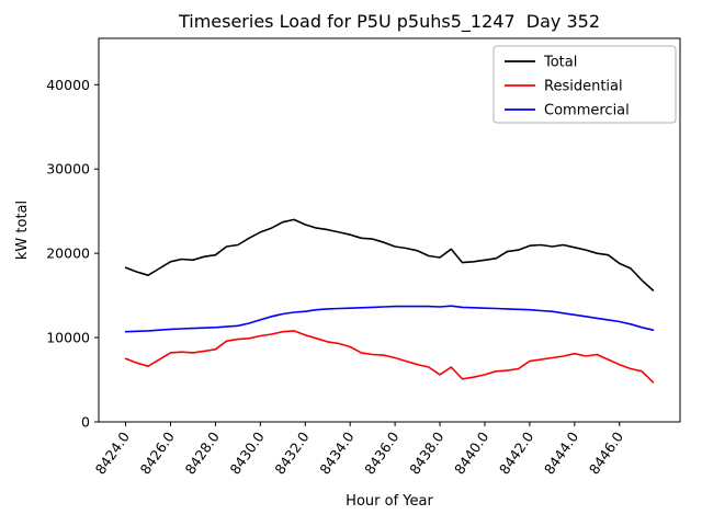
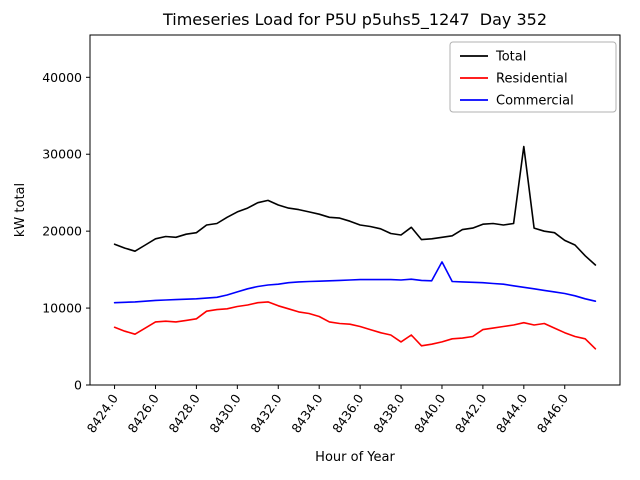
Commercial/8440.0: 14000 -> 16000
Total/8444.0: 21000 -> 31000
